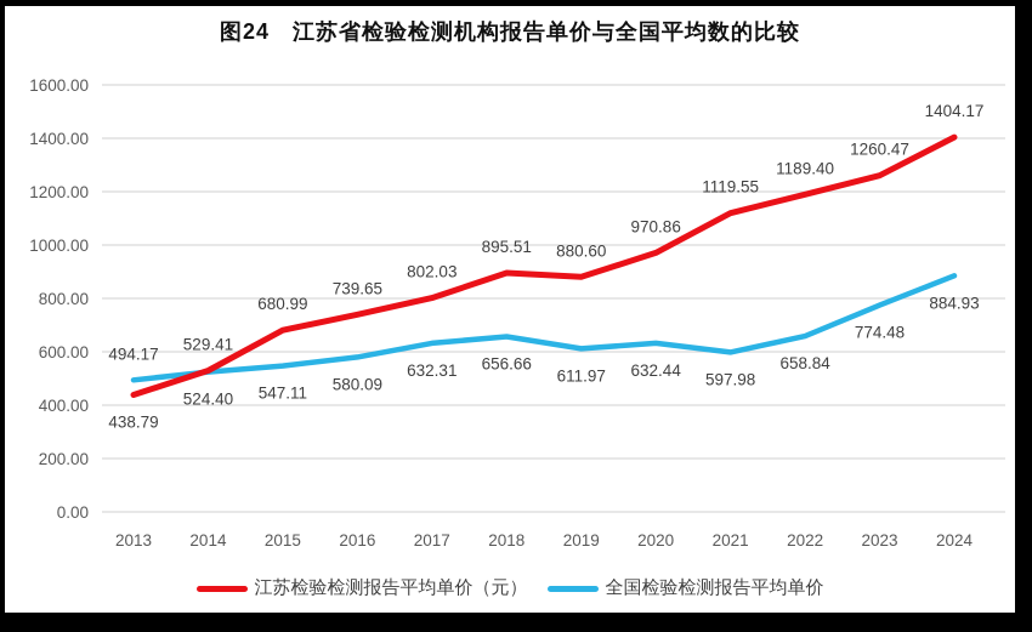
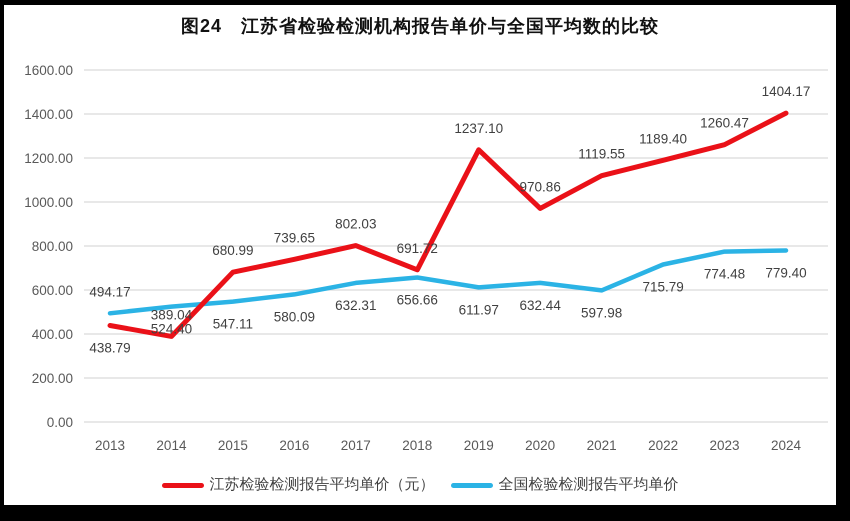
江苏检验检测报告平均单价（元）/2014: 529.41 -> 389.04
江苏检验检测报告平均单价（元）/2018: 895.51 -> 691.72
江苏检验检测报告平均单价（元）/2019: 880.60 -> 1237.10
全国检验检测报告平均单价/2022: 658.84 -> 715.79
全国检验检测报告平均单价/2024: 884.93 -> 779.40
